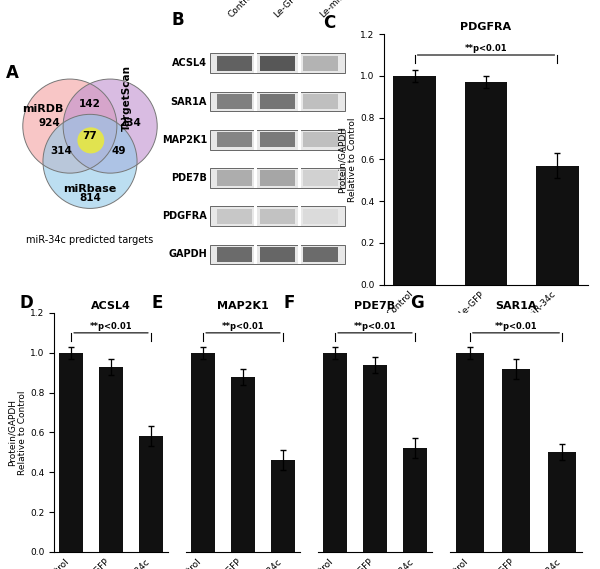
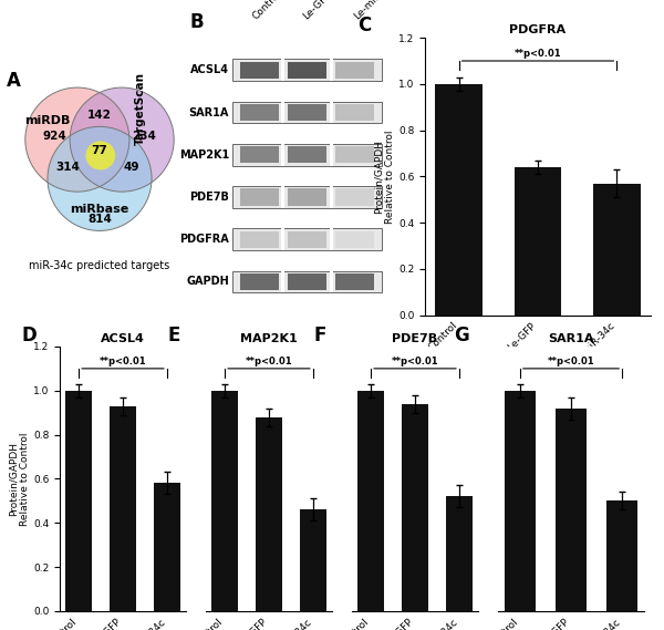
PDGFRA/Le-GFP: 0.97 -> 0.64
